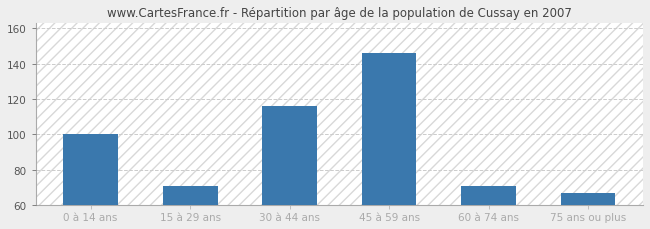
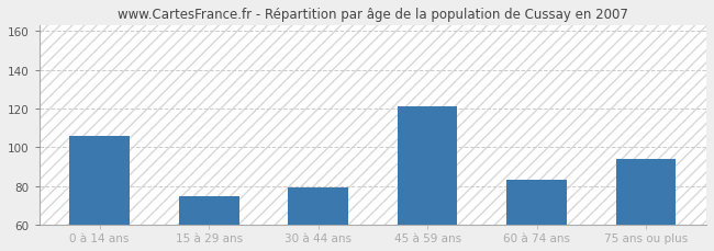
0 à 14 ans: 100 -> 106
15 à 29 ans: 71 -> 75
30 à 44 ans: 116 -> 79
45 à 59 ans: 146 -> 121
60 à 74 ans: 71 -> 83
75 ans ou plus: 67 -> 94
